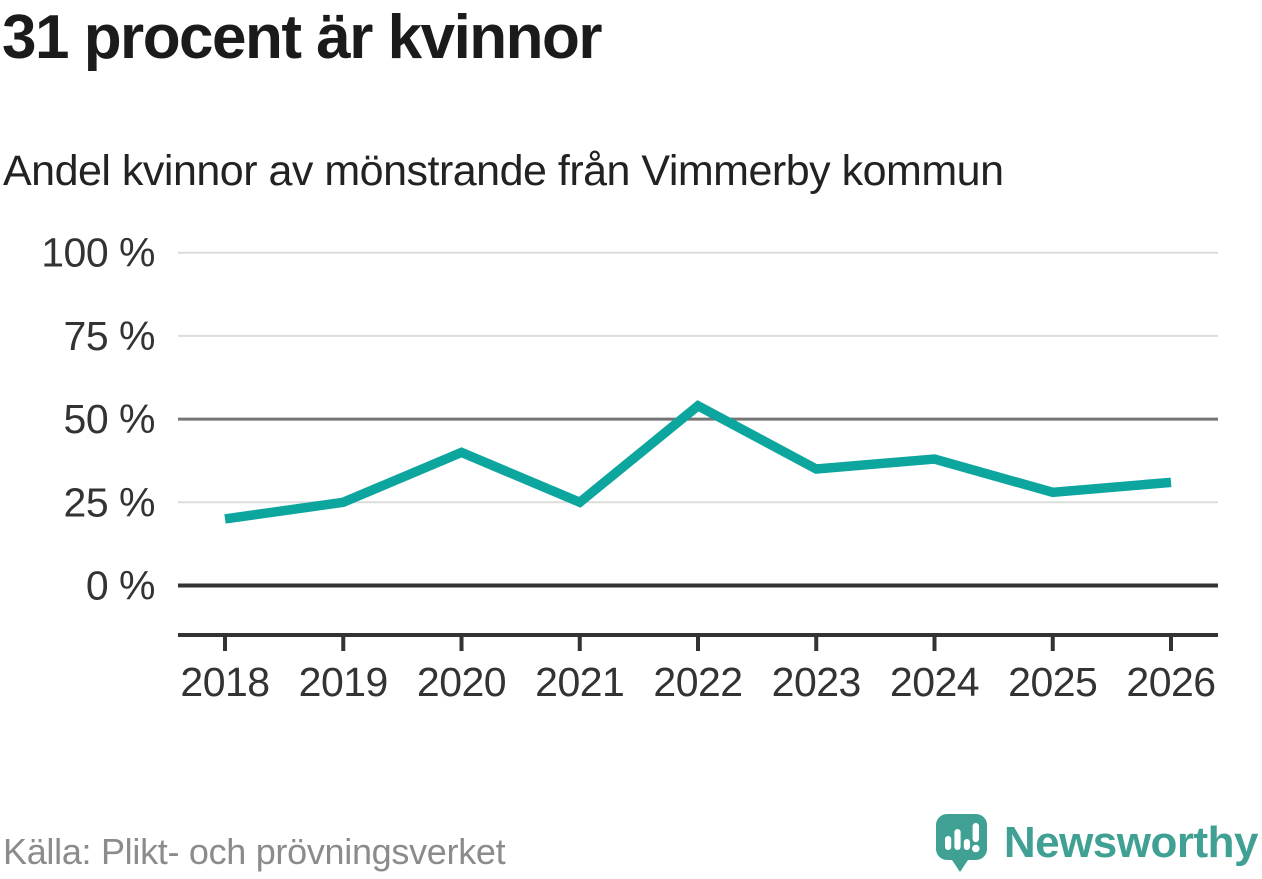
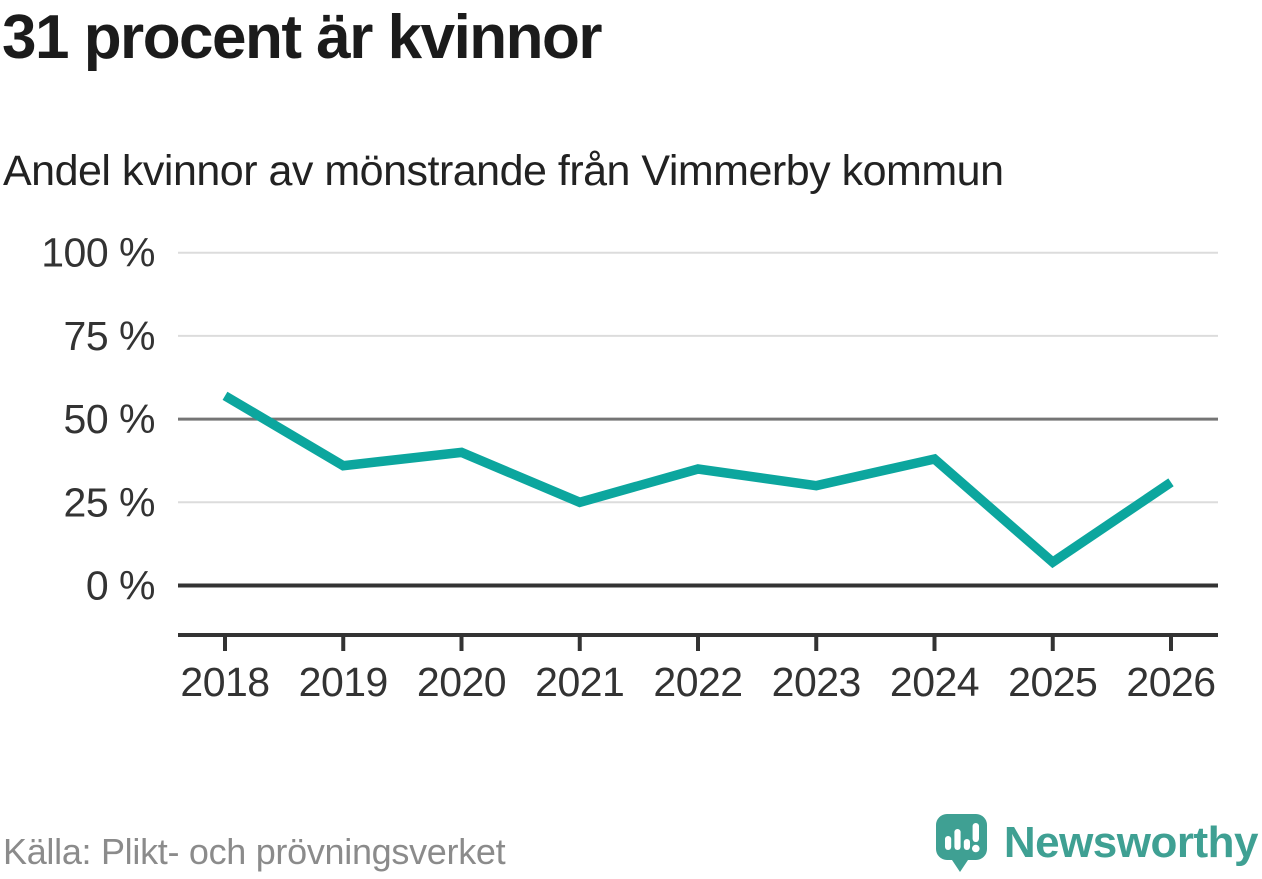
2018: 20% -> 57%
2019: 25% -> 36%
2022: 54% -> 35%
2023: 35% -> 30%
2025: 28% -> 7%
